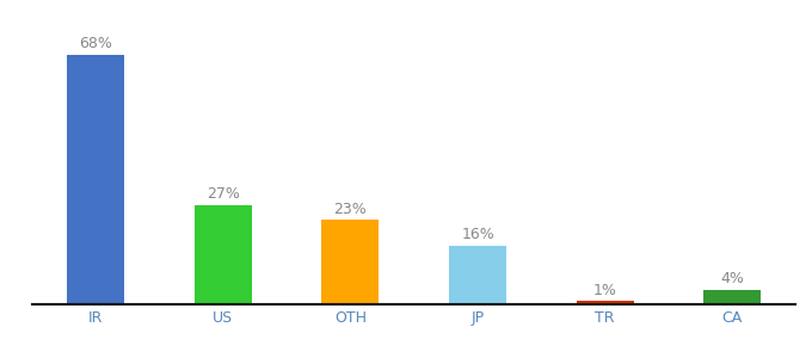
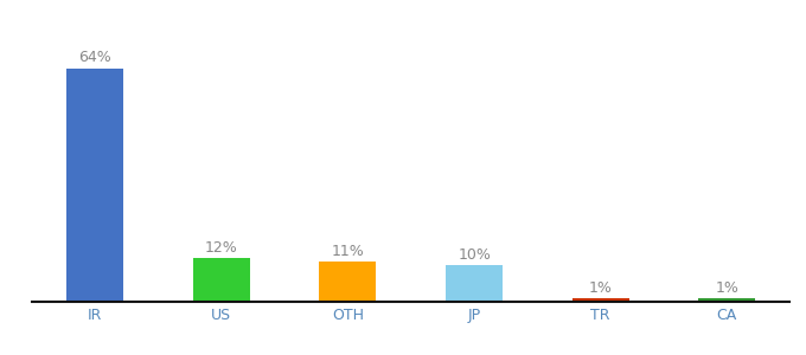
IR: 68% -> 64%
US: 27% -> 12%
OTH: 23% -> 11%
JP: 16% -> 10%
CA: 4% -> 1%
